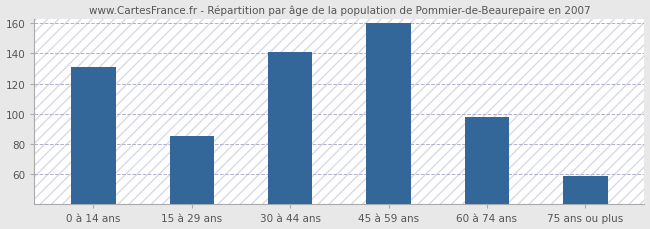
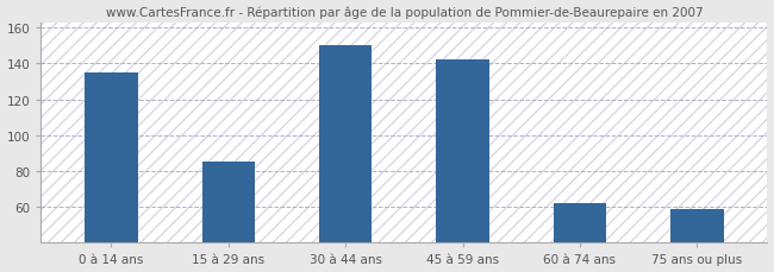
0 à 14 ans: 131 -> 135
30 à 44 ans: 141 -> 150
45 à 59 ans: 160 -> 142
60 à 74 ans: 98 -> 62
